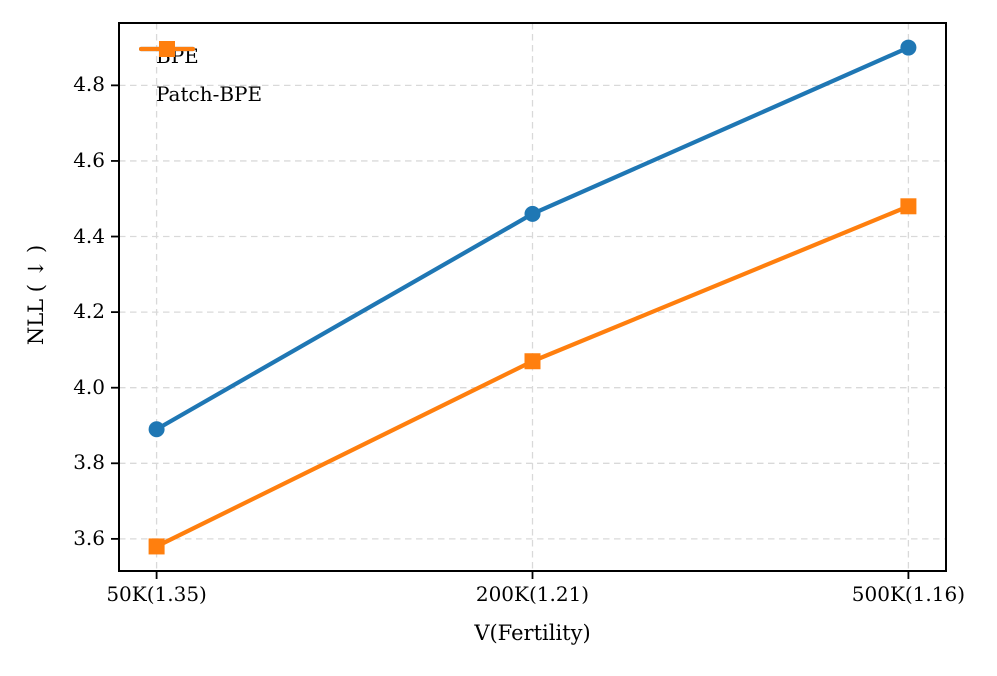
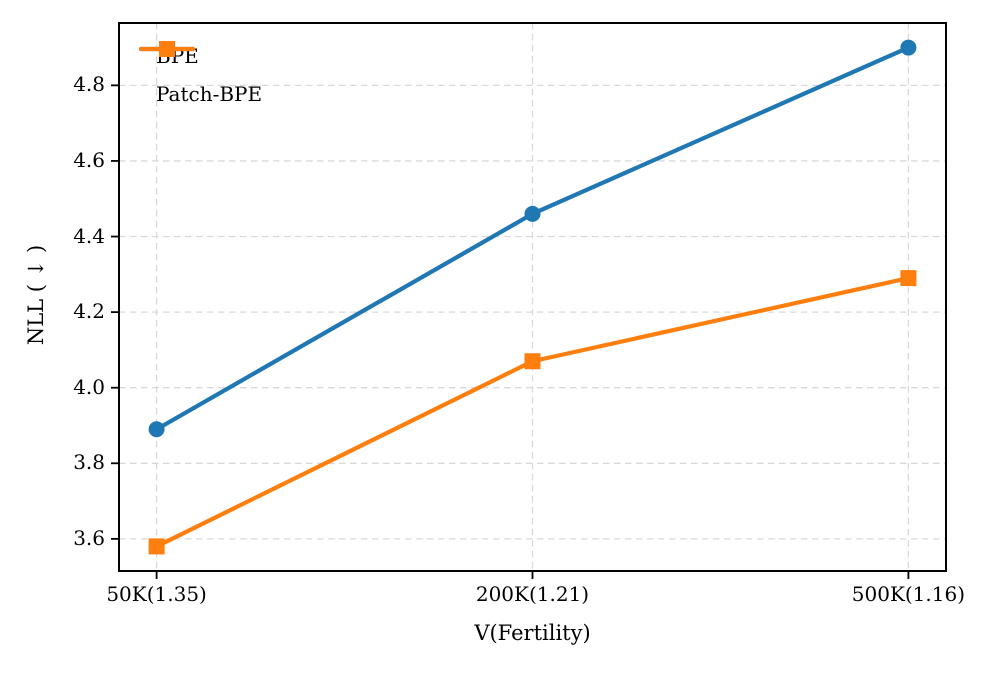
Patch-BPE/500K(1.16): 4.48 -> 4.29
